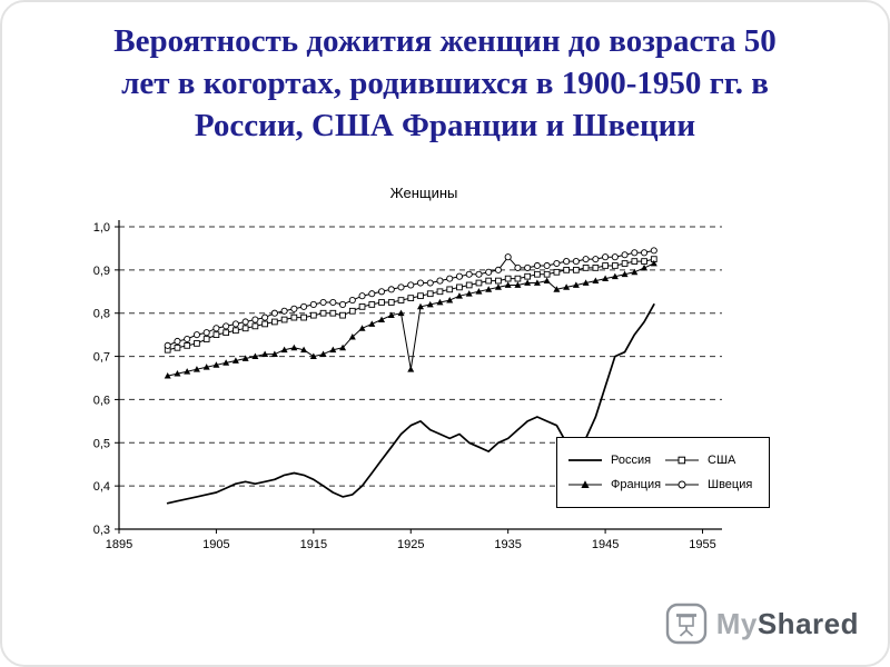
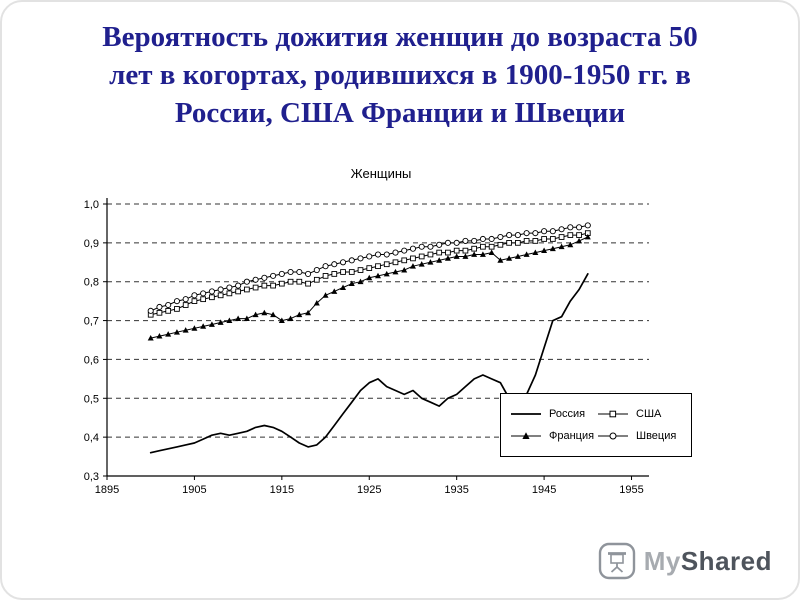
Франция/1925: 0,67 -> 0,81
Швеция/1935: 0,93 -> 0,90
